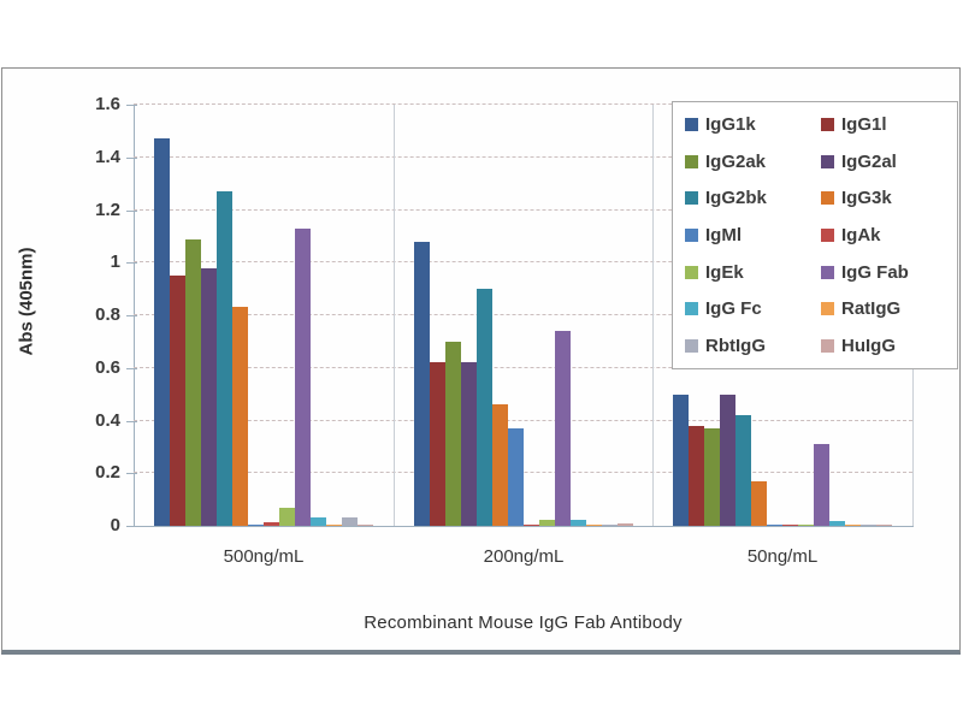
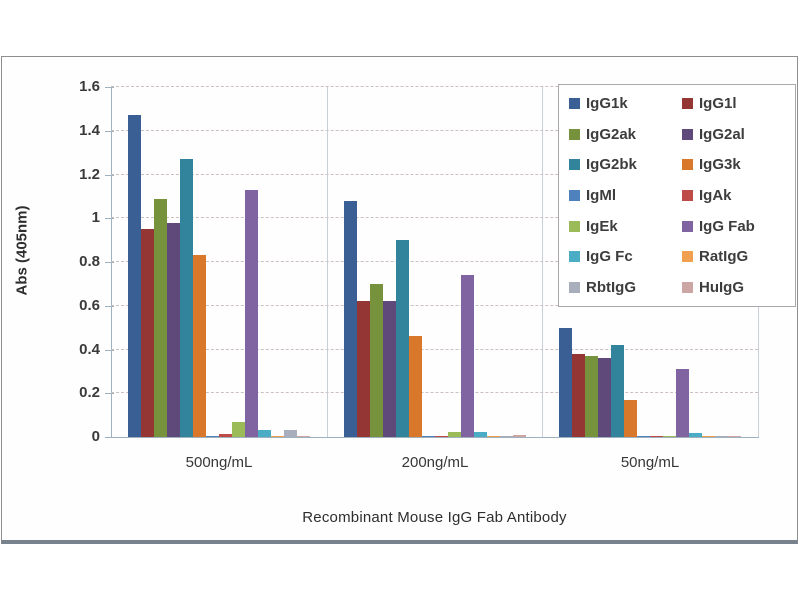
IgMl/200ng/mL: 0.37 -> 0.01
IgG2al/50ng/mL: 0.50 -> 0.36
